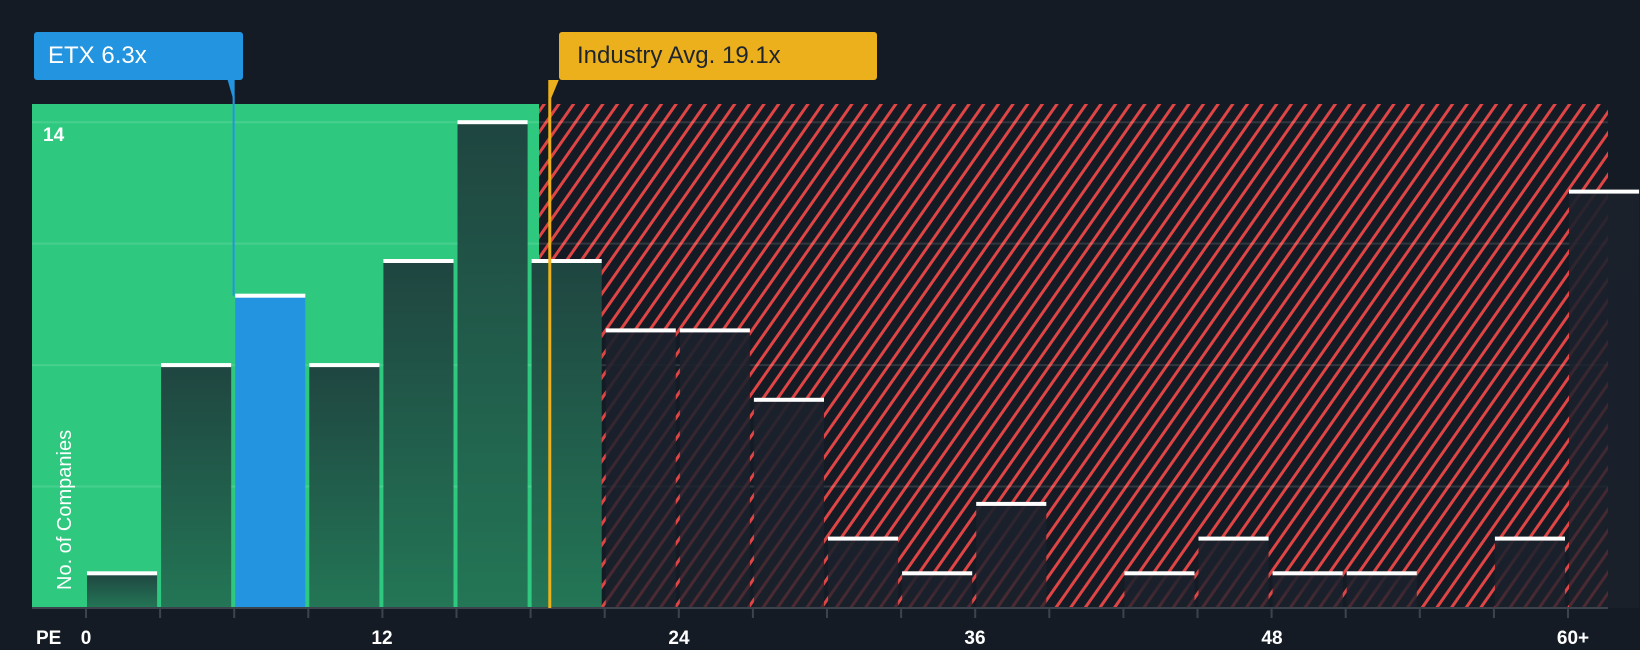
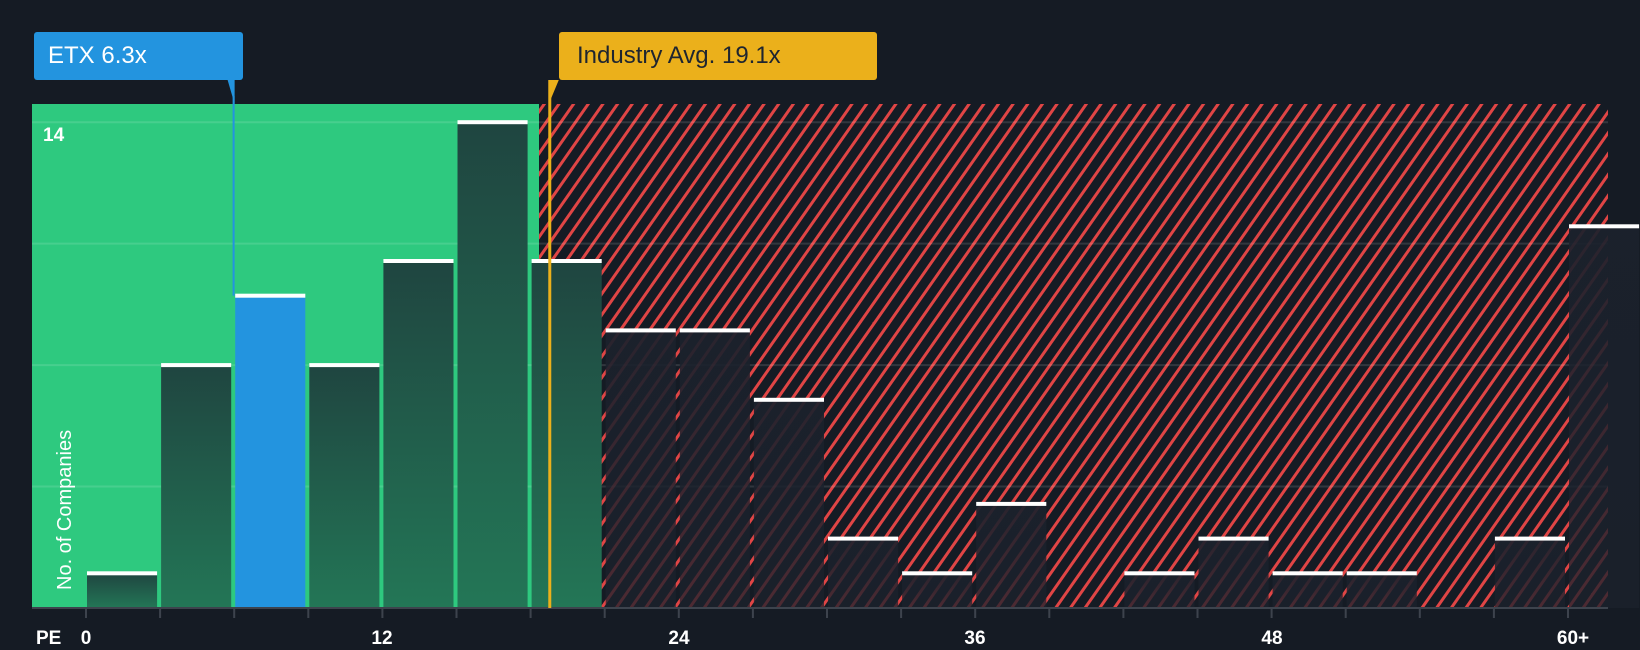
60+: 12 -> 11
